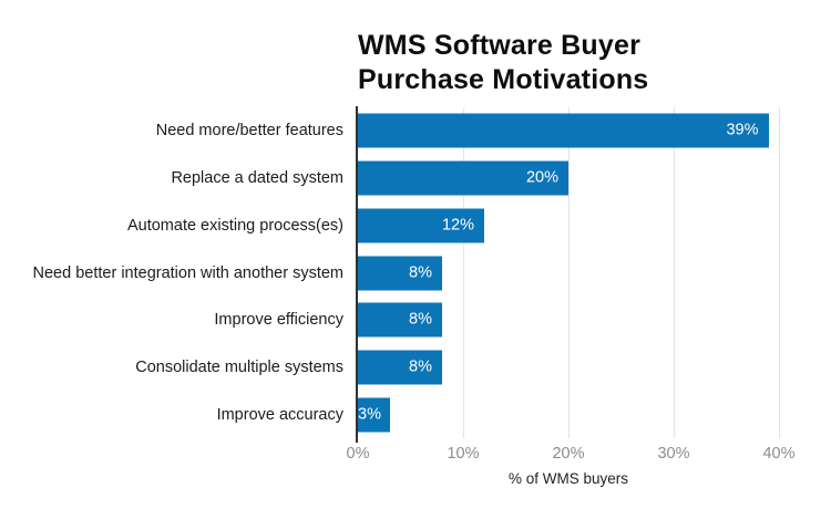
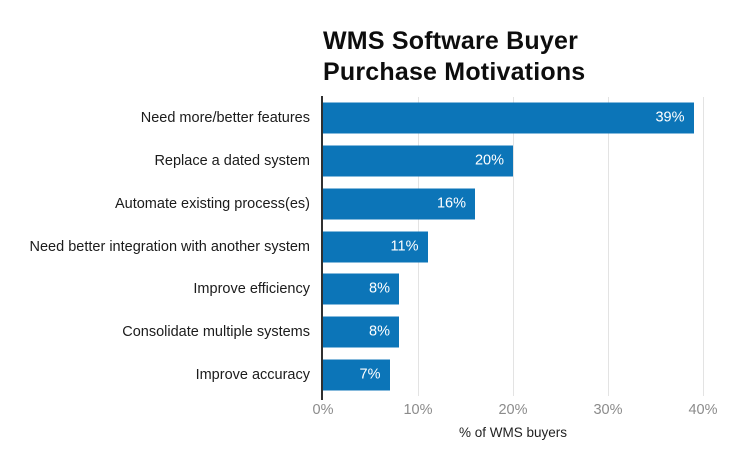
Automate existing process(es): 12% -> 16%
Need better integration with another system: 8% -> 11%
Improve accuracy: 3% -> 7%
